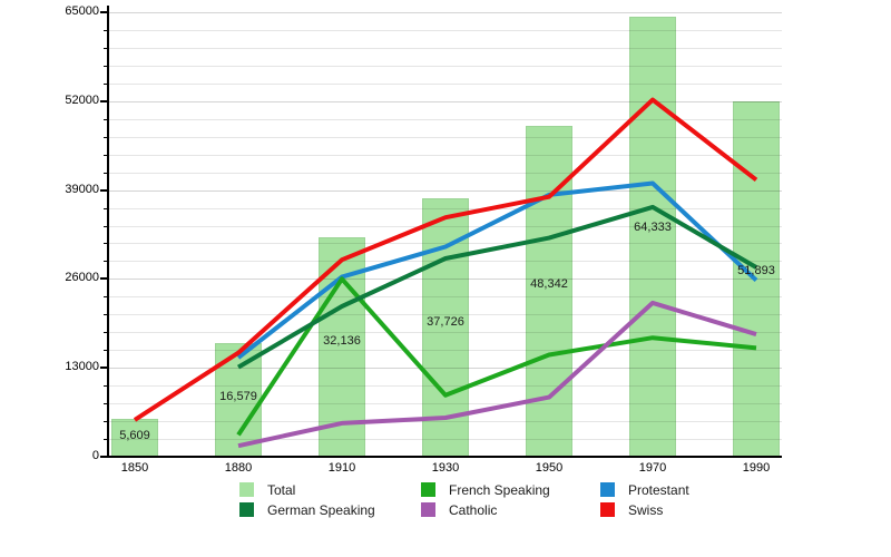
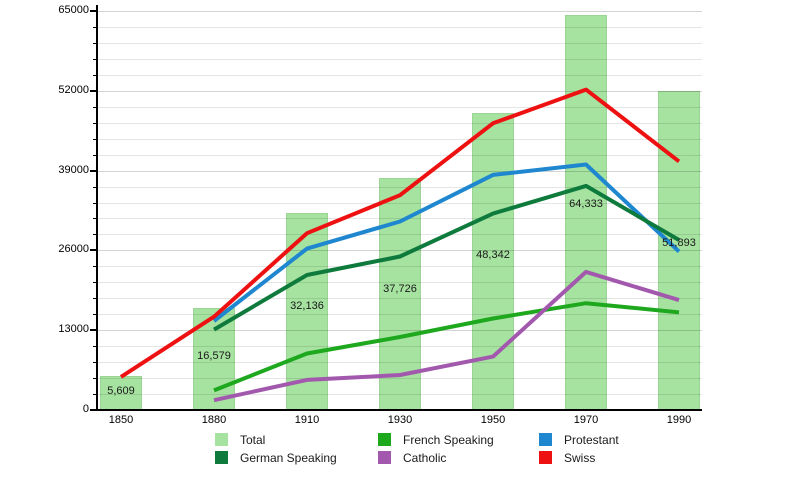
French Speaking/1910: 26000 -> 9000
French Speaking/1930: 9000 -> 12000
German Speaking/1930: 29000 -> 25000
Swiss/1950: 38000 -> 47000
